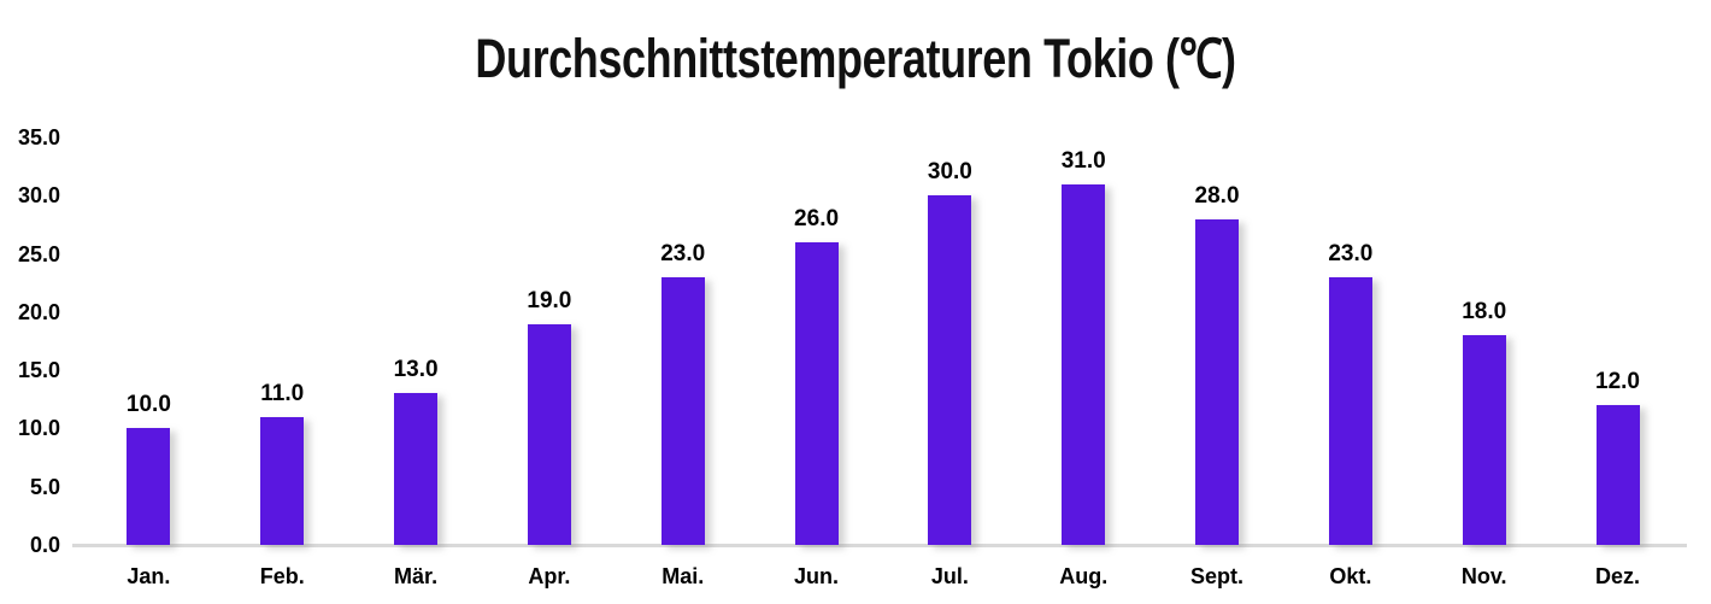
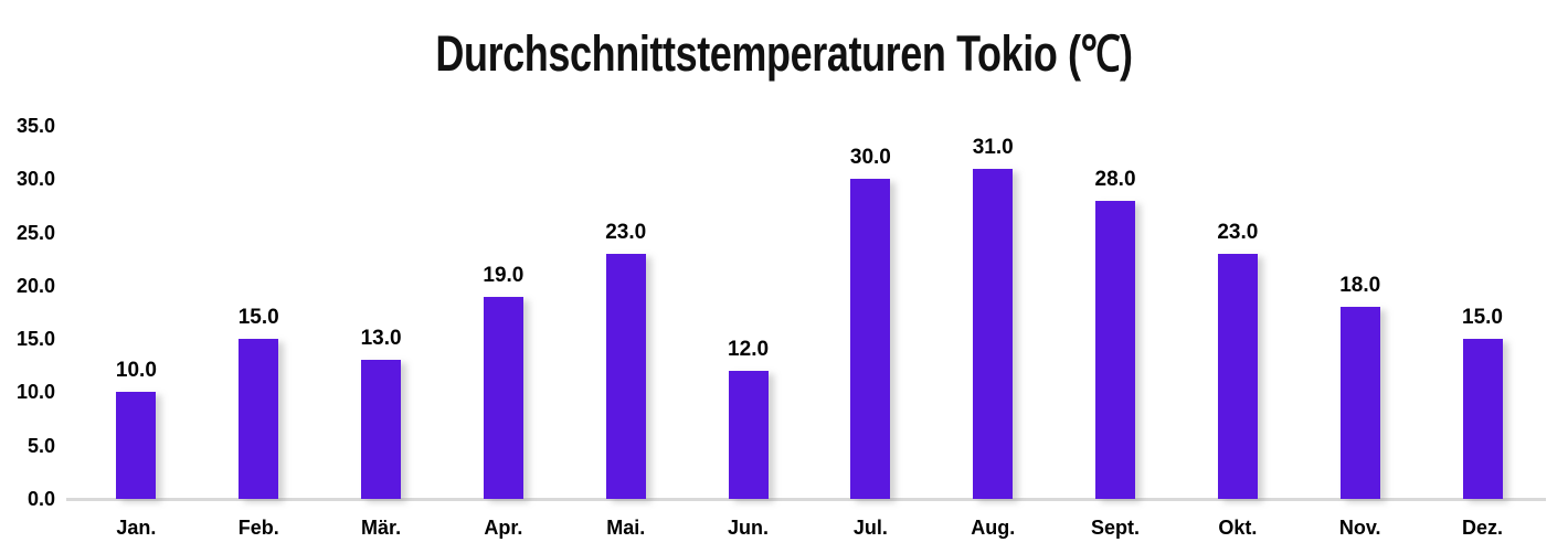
Feb.: 11.0 -> 15.0
Jun.: 26.0 -> 12.0
Dez.: 12.0 -> 15.0
